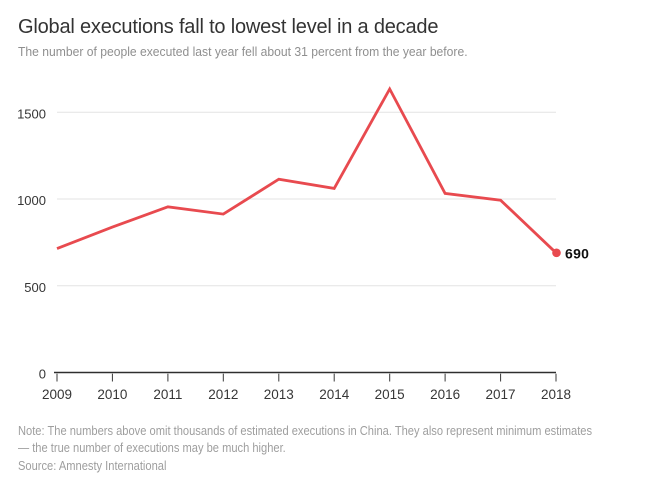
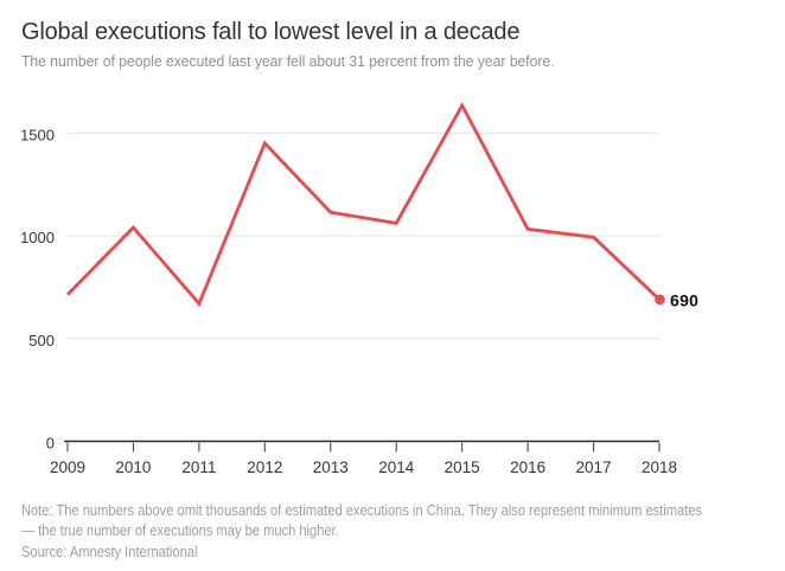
2010: 840 -> 1040
2011: 960 -> 670
2012: 910 -> 1450
